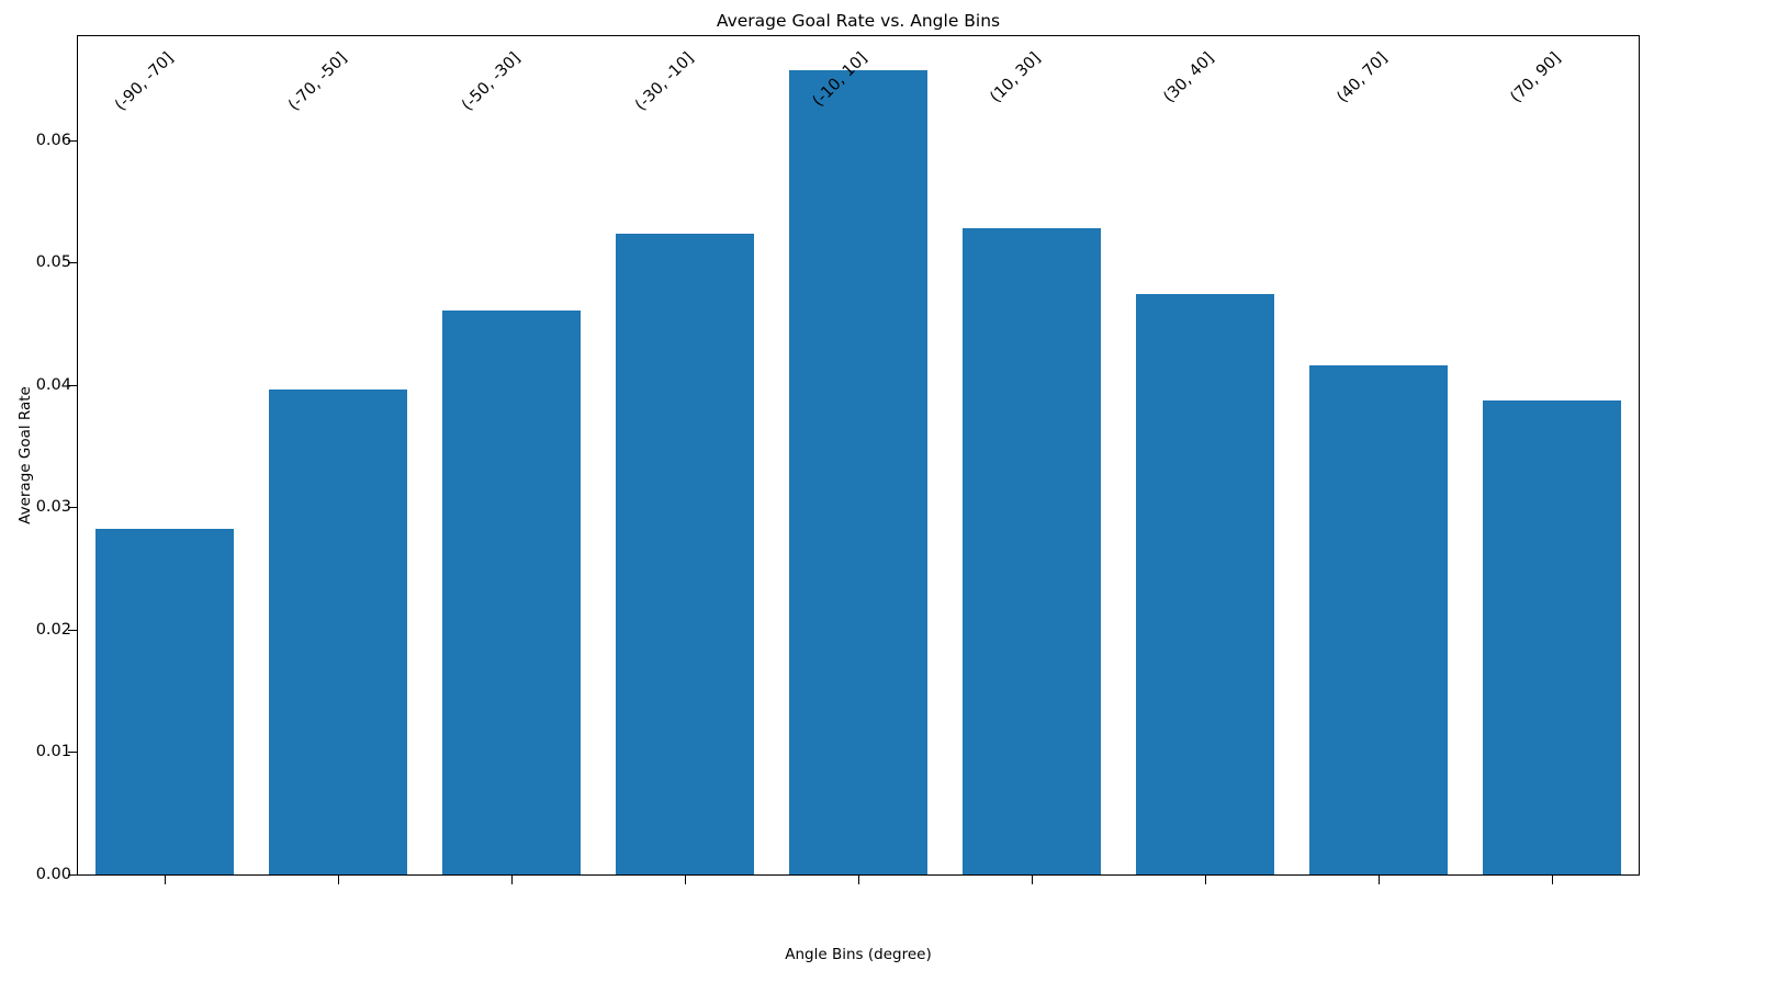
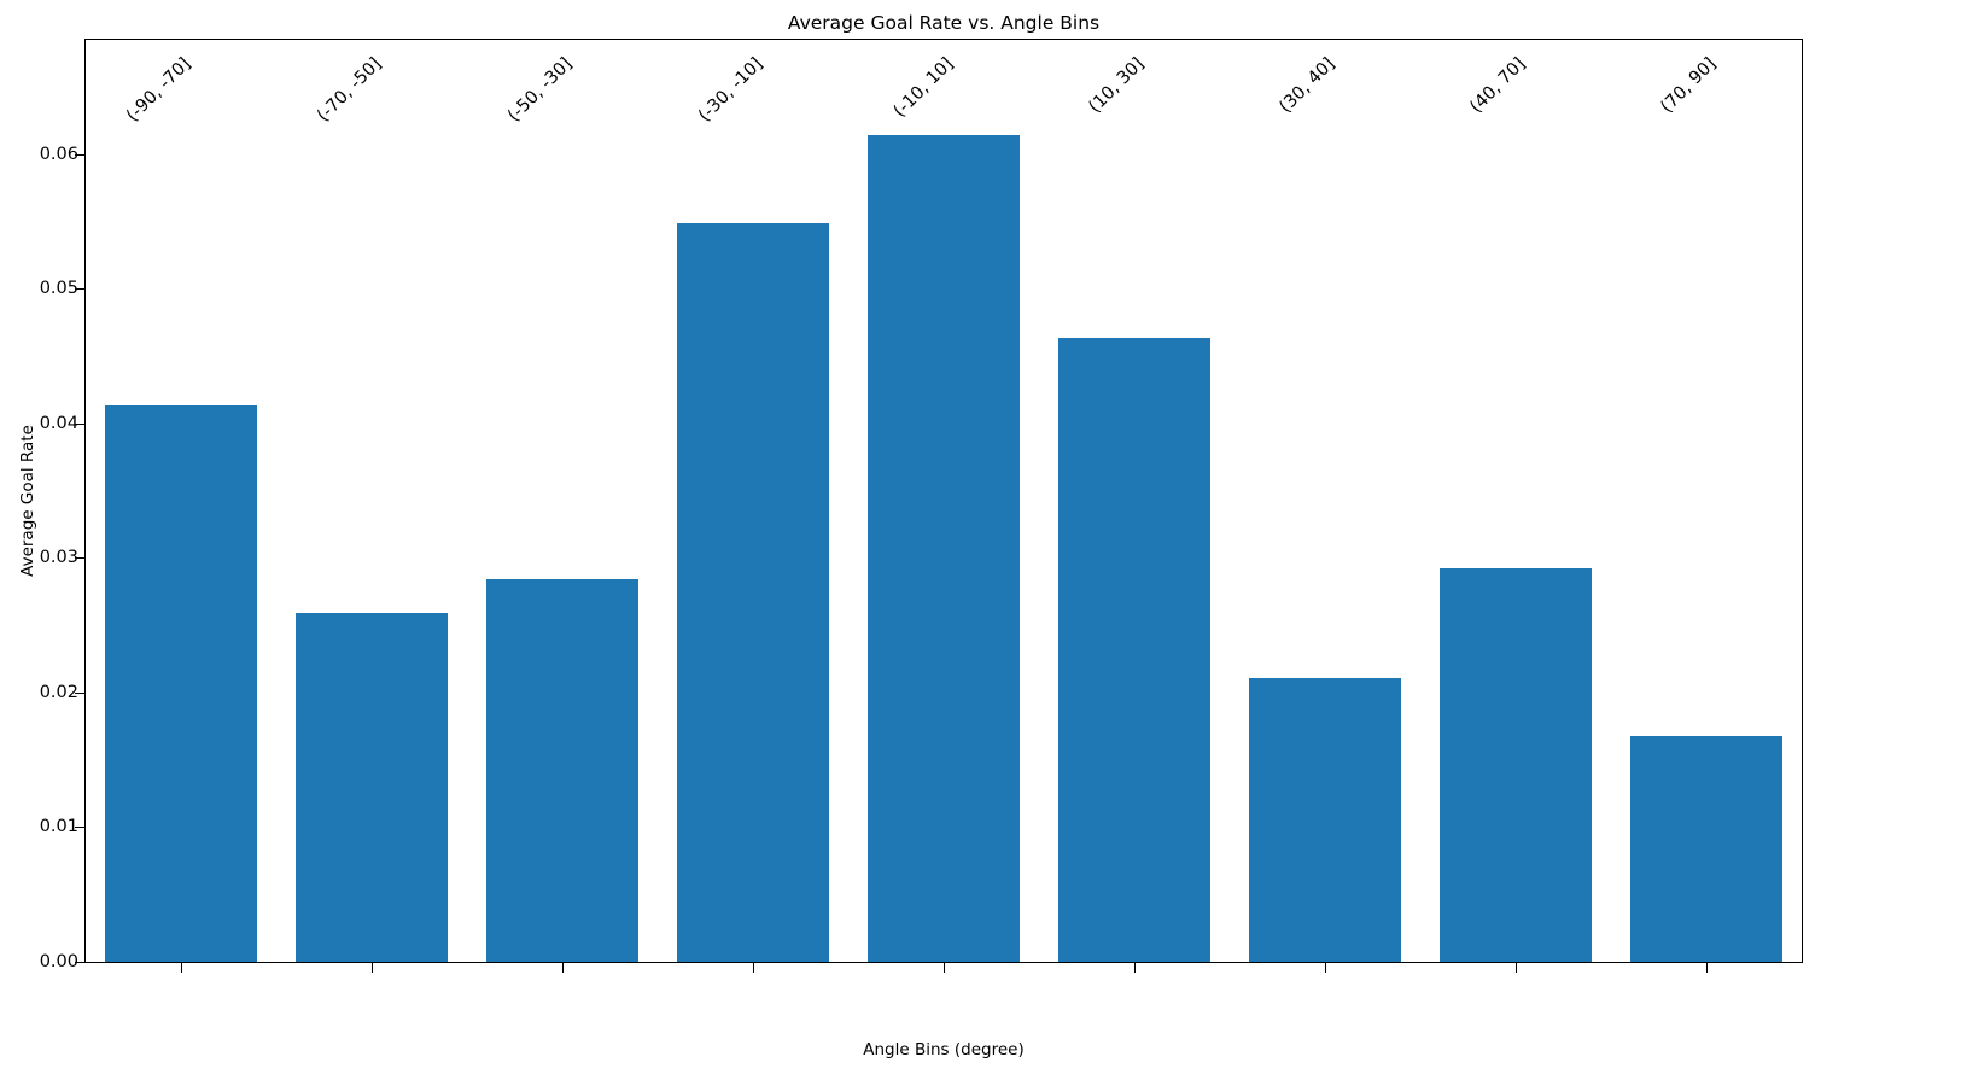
(-90, -70]: 0.0282 -> 0.0413
(-70, -50]: 0.0396 -> 0.0259
(-50, -30]: 0.0461 -> 0.0284
(-30, -10]: 0.0524 -> 0.0549
(-10, 10]: 0.0657 -> 0.0614
(10, 30]: 0.0528 -> 0.0464
(30, 40]: 0.0474 -> 0.0211
(40, 70]: 0.0416 -> 0.0292
(70, 90]: 0.0387 -> 0.0168
